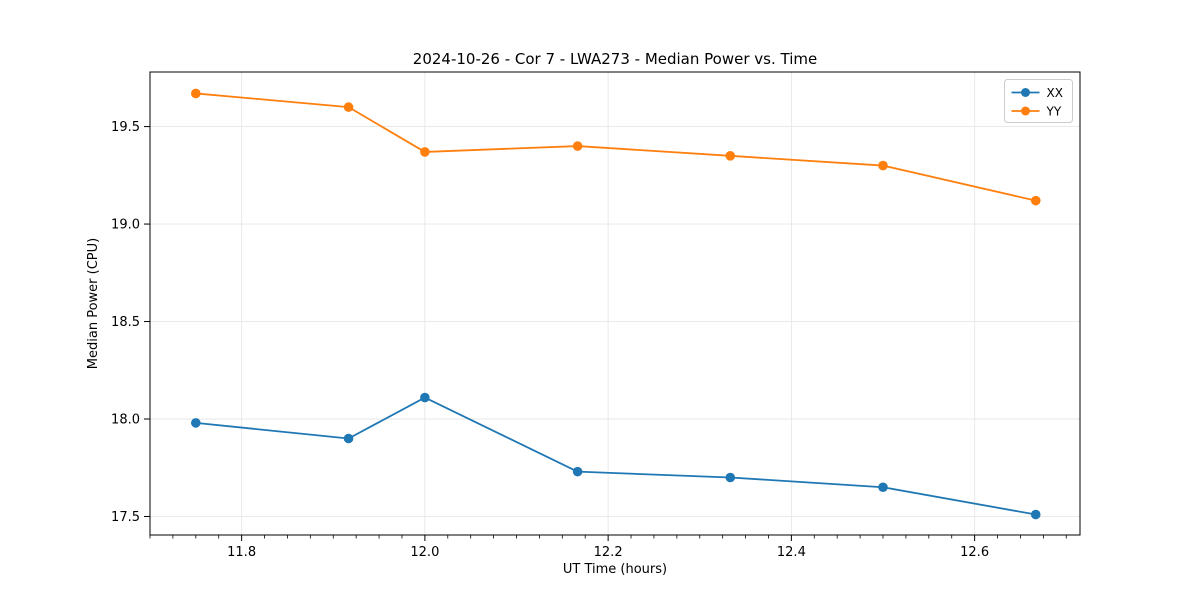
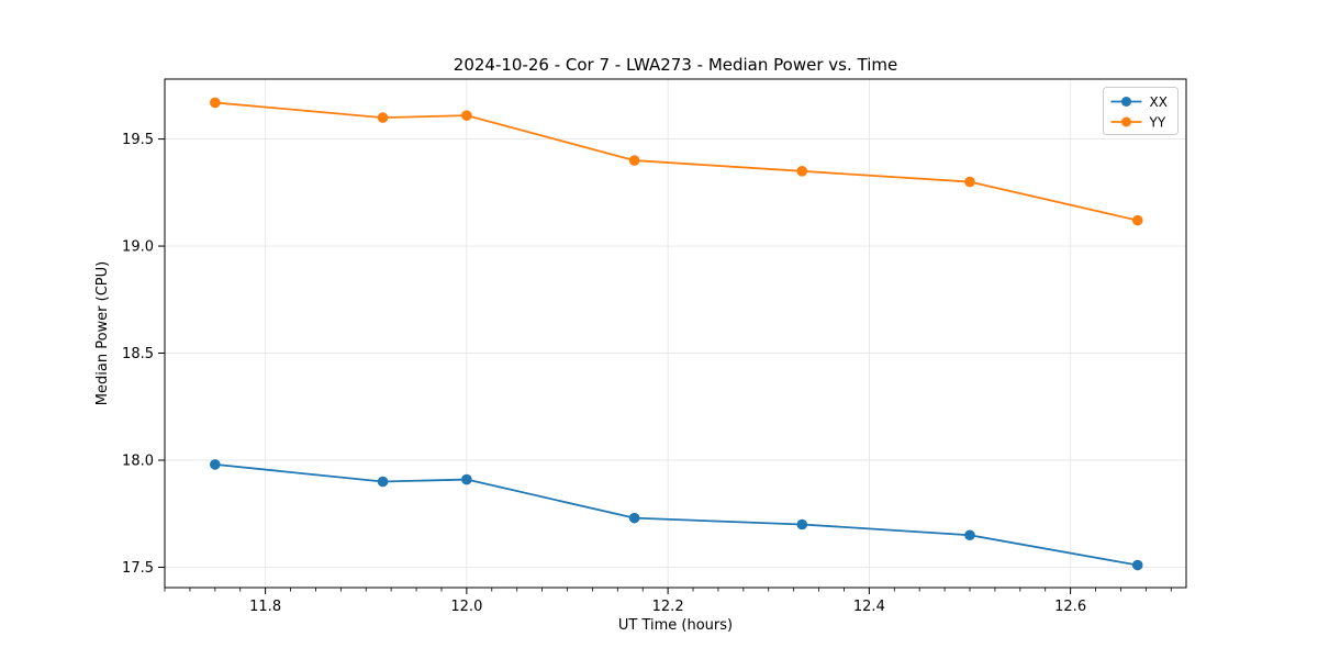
XX/12.0: 18.11 -> 17.91
YY/12.0: 19.37 -> 19.61
